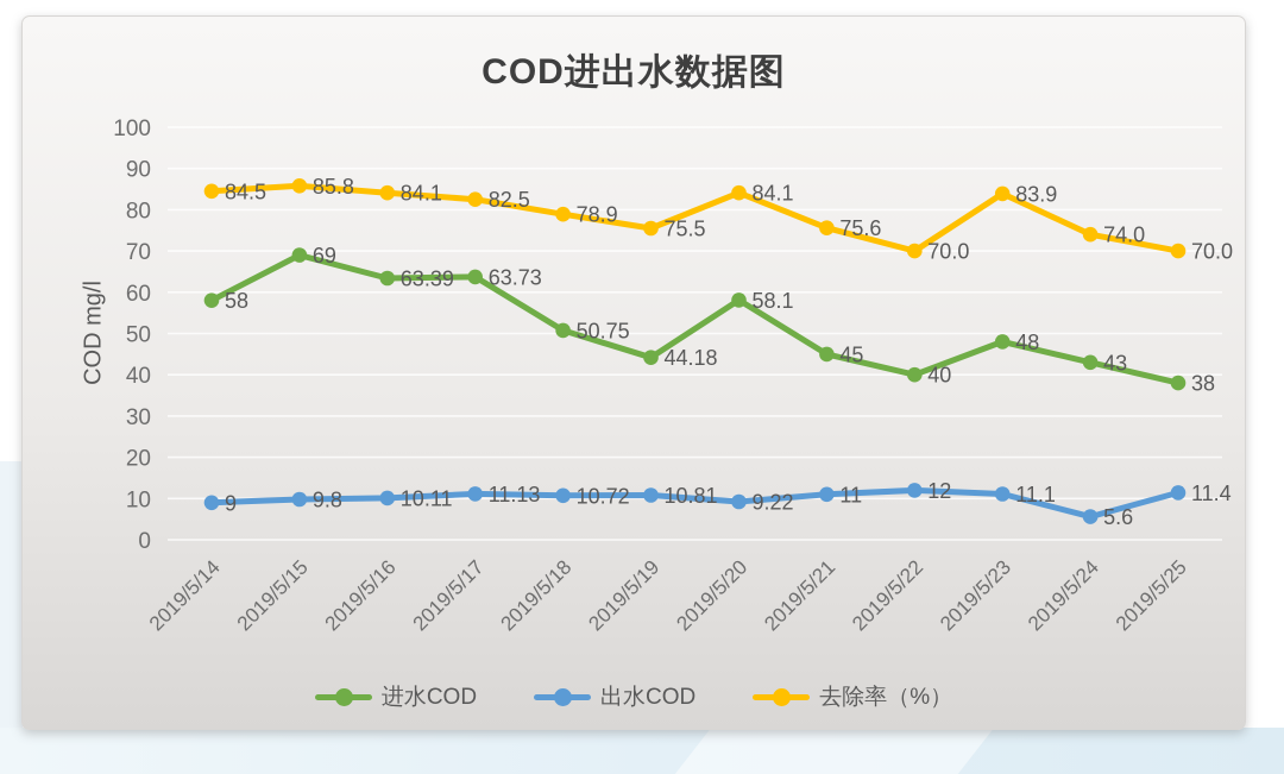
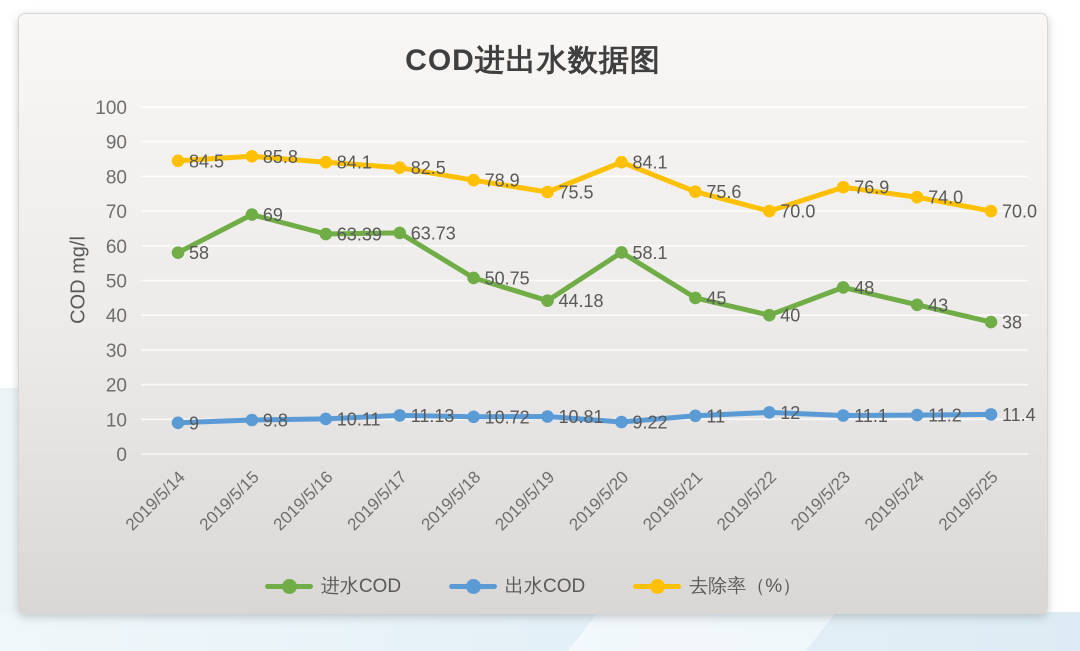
去除率（%）/2019/5/23: 83.9 -> 76.9
出水COD/2019/5/24: 5.6 -> 11.2
